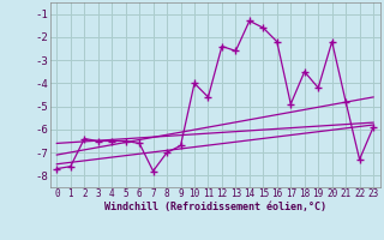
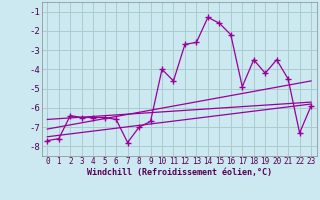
12: -2.4 -> -2.7
20: -2.2 -> -3.5
21: -4.8 -> -4.5
